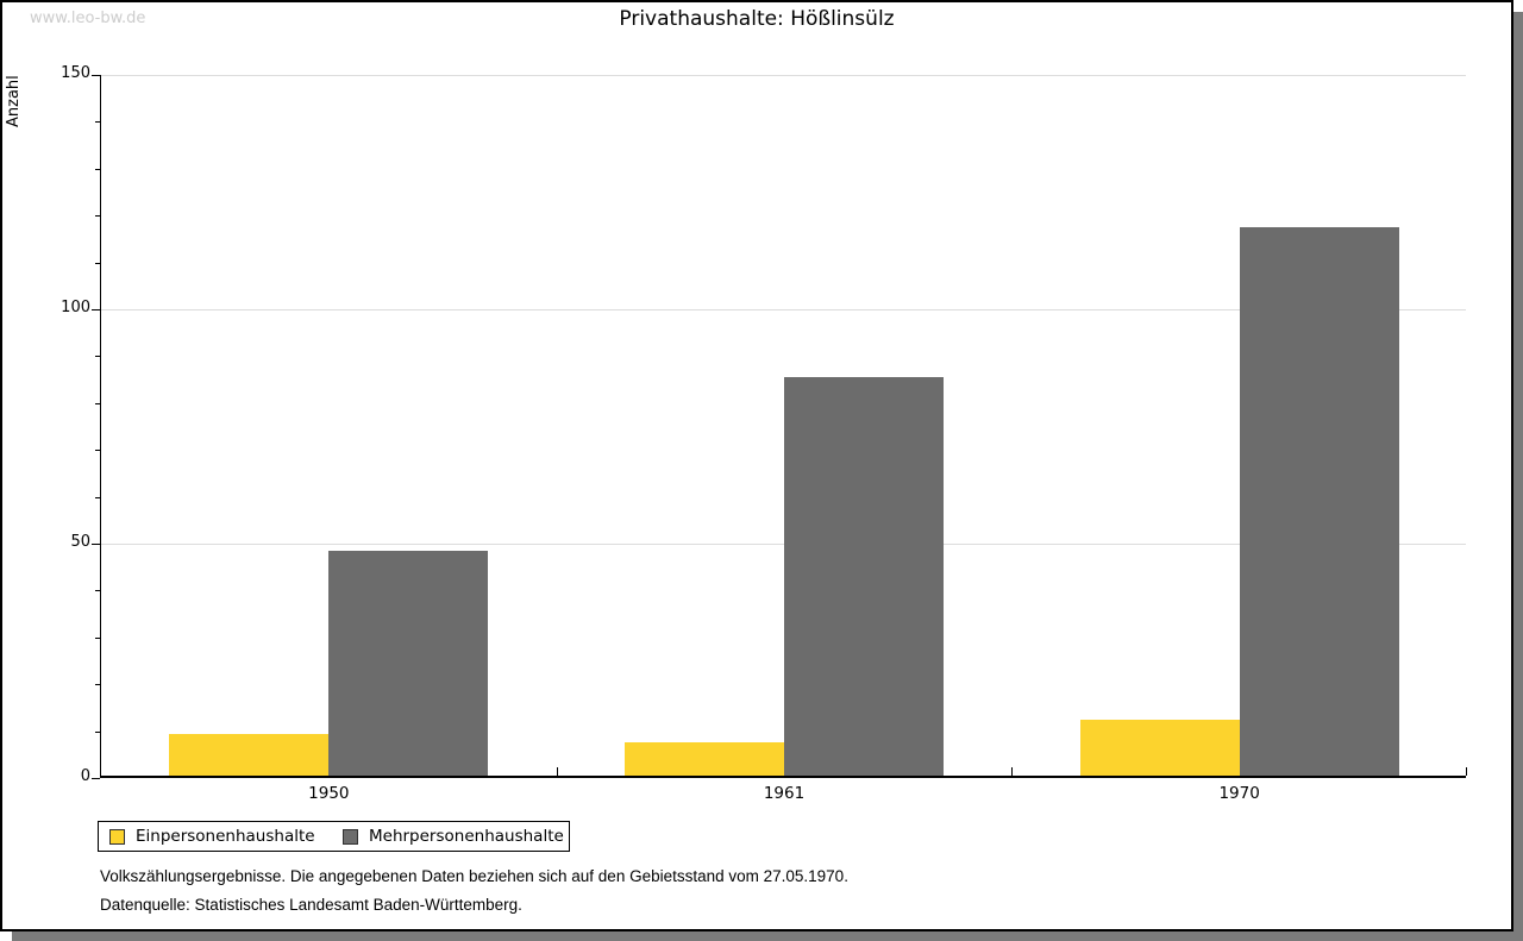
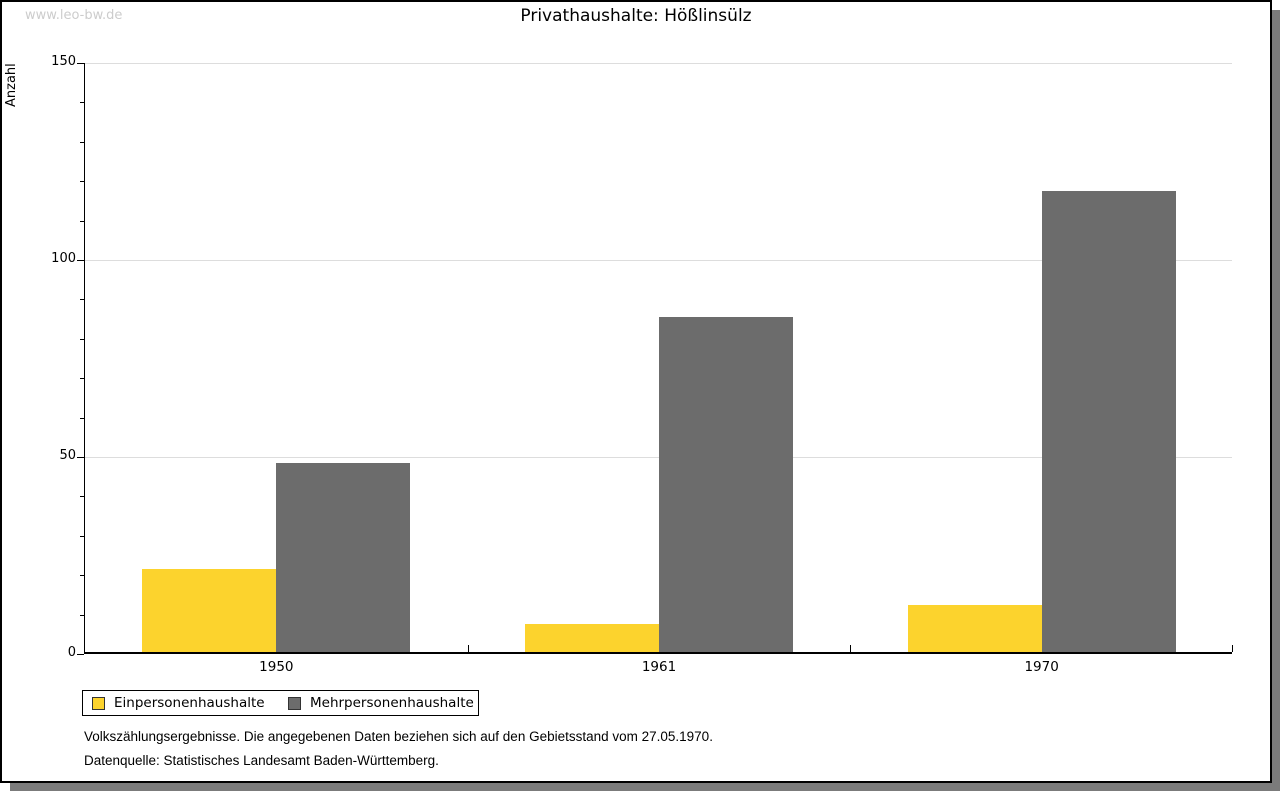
Einpersonenhaushalte/1950: 9 -> 21
